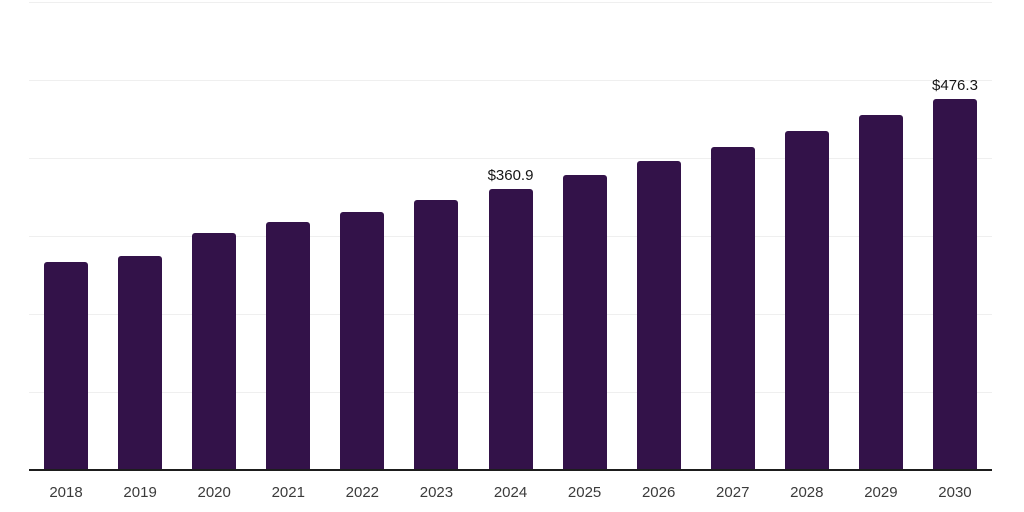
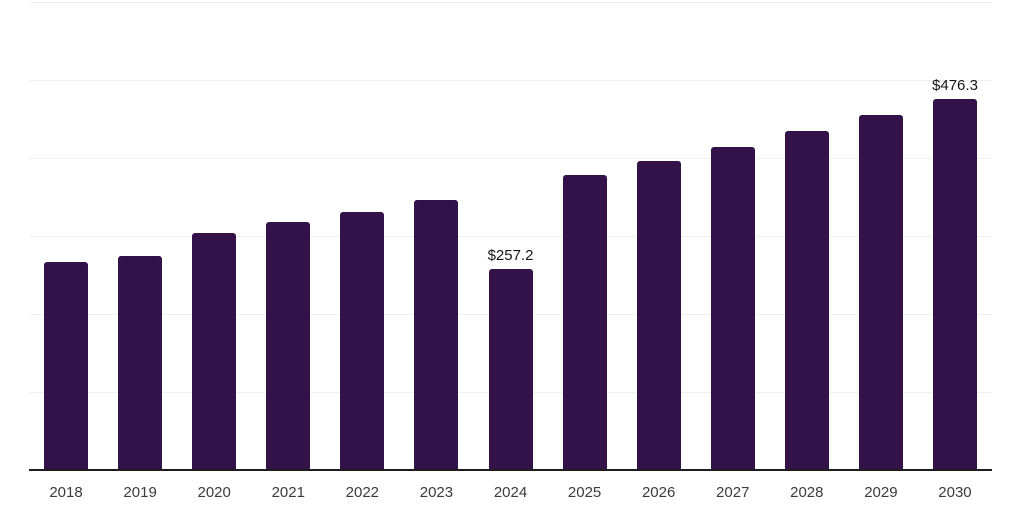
2024: $360.9 -> $257.2
